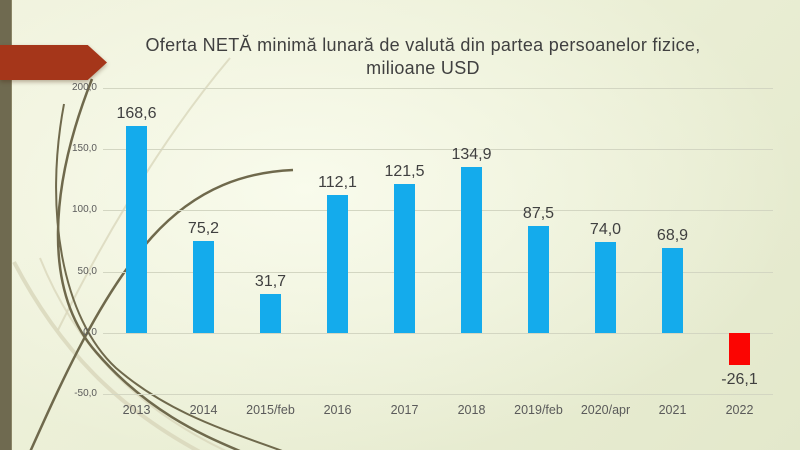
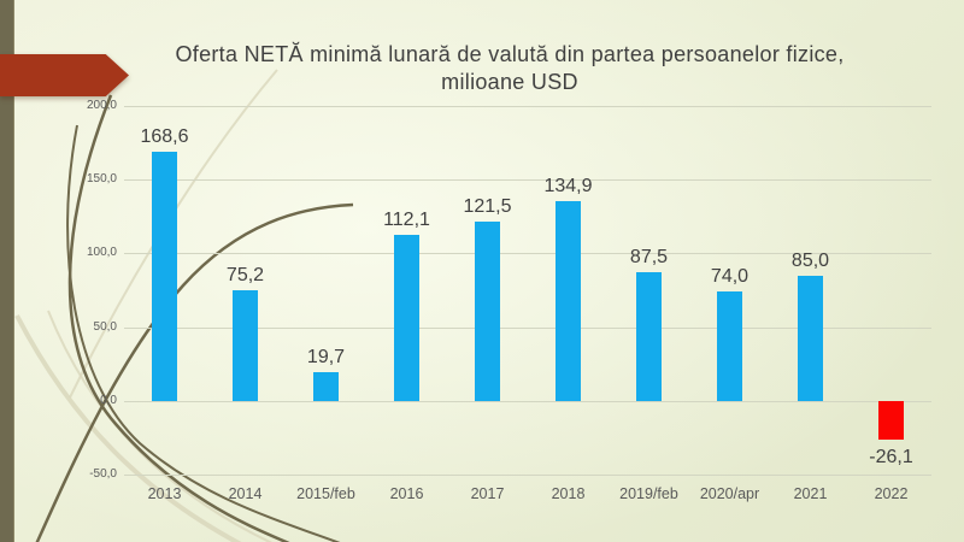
2015/feb: 31,7 -> 19,7
2021: 68,9 -> 85,0
